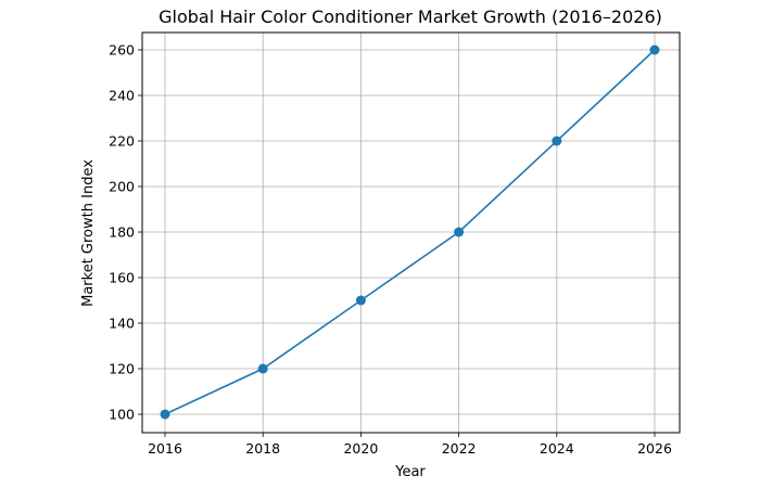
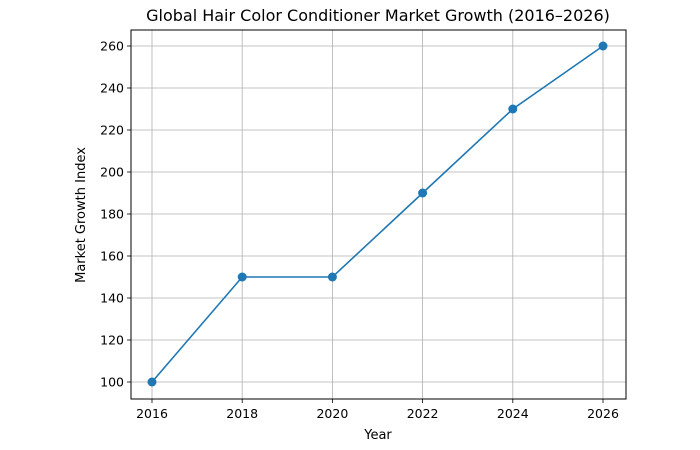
2018: 120 -> 150
2022: 180 -> 190
2024: 220 -> 230
